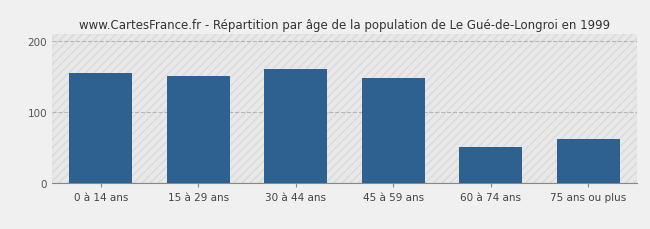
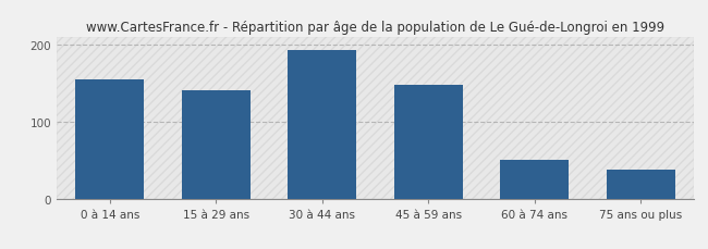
15 à 29 ans: 150 -> 140
30 à 44 ans: 160 -> 193
75 ans ou plus: 62 -> 38
